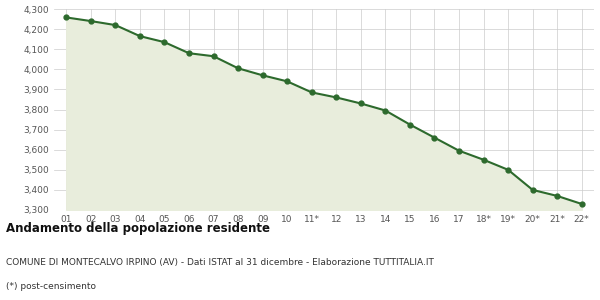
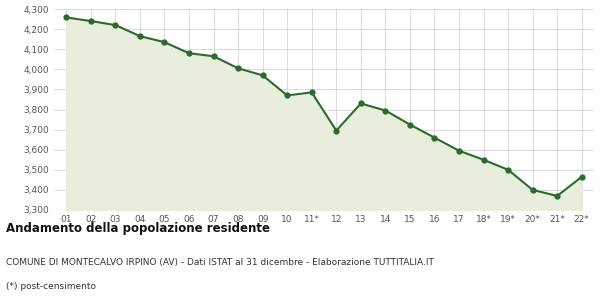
10: 3,940 -> 3,870
12: 3,860 -> 3,695
22*: 3,330 -> 3,465
